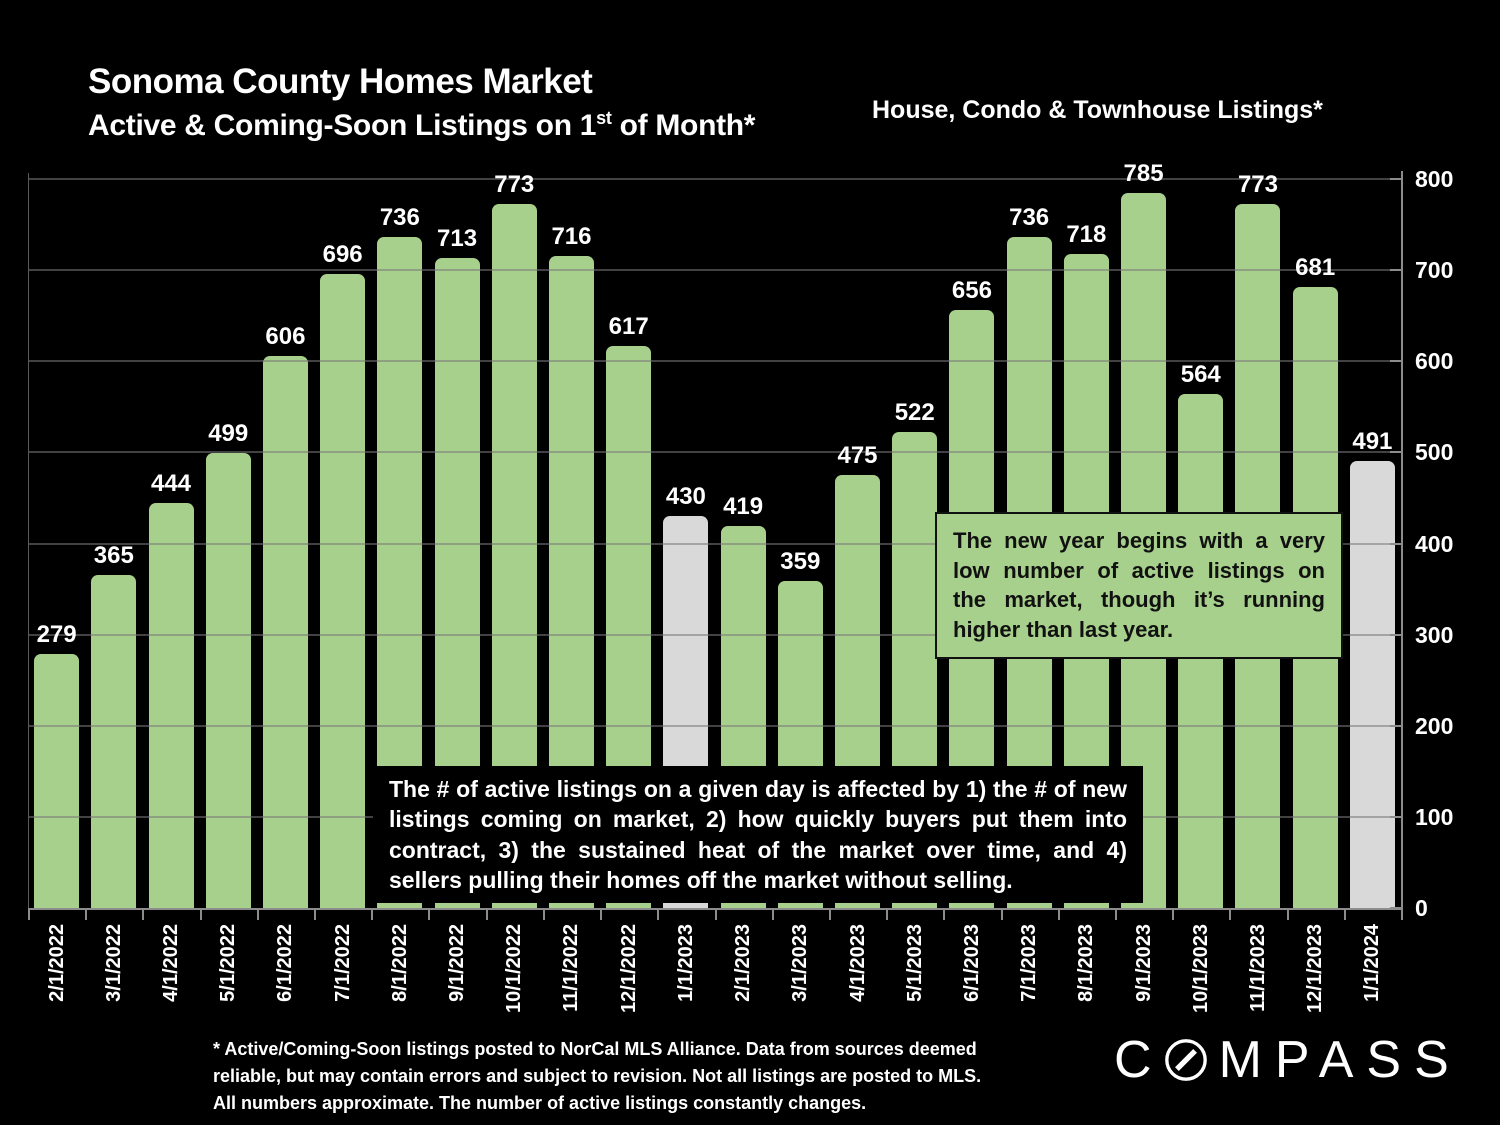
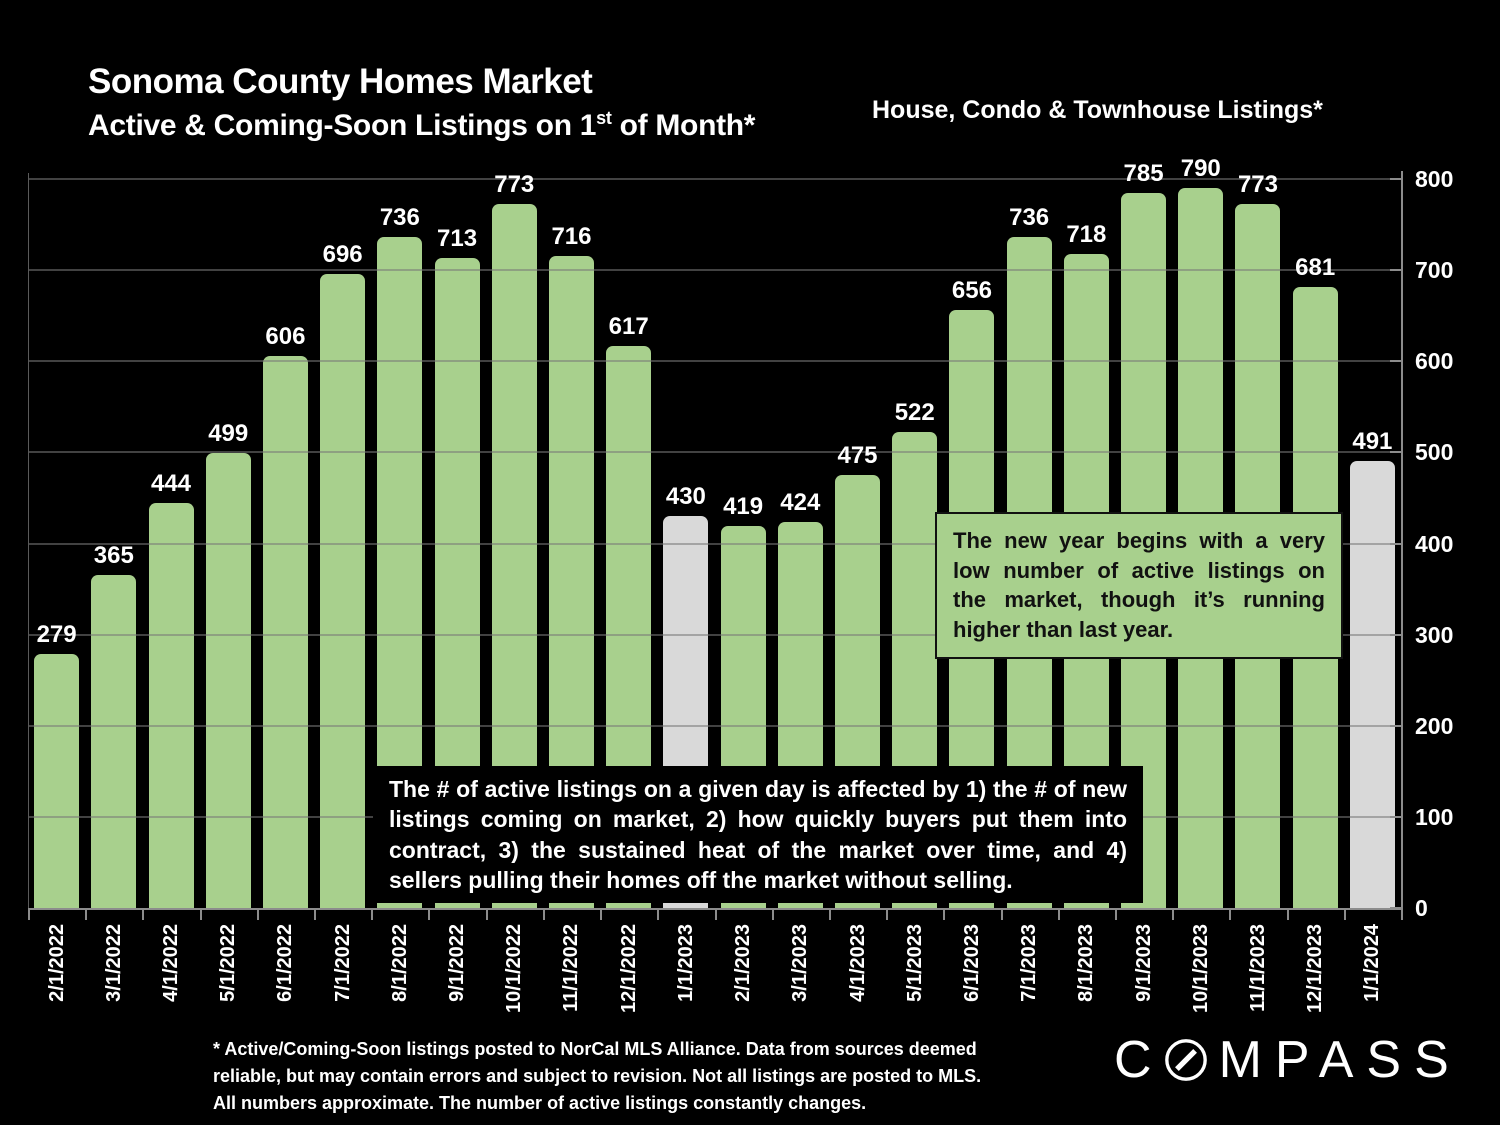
3/1/2023: 359 -> 424
10/1/2023: 564 -> 790
